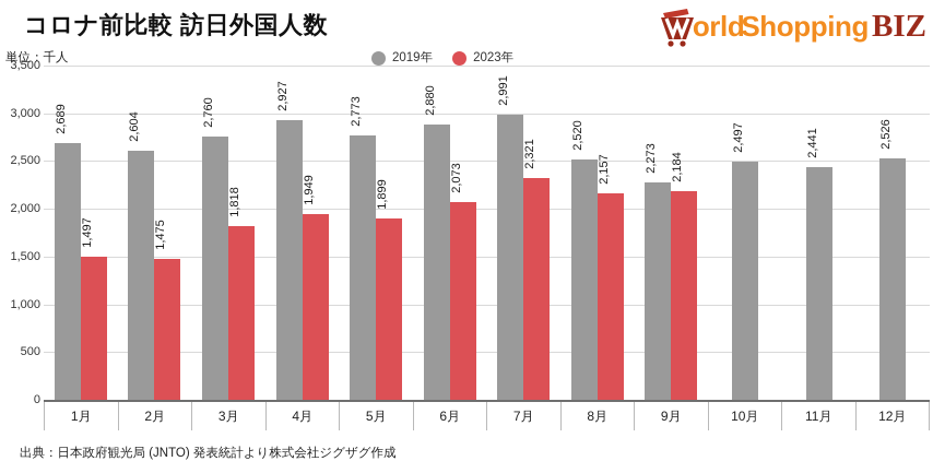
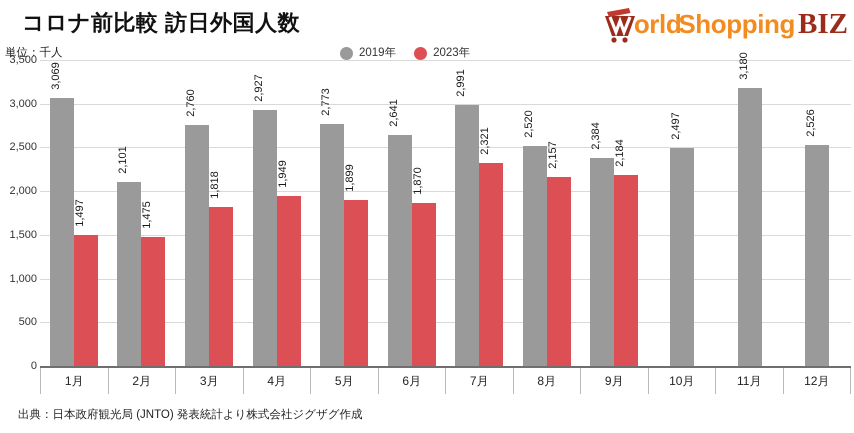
2019年/1月: 2,689 -> 3,069
2019年/2月: 2,604 -> 2,101
2019年/6月: 2,880 -> 2,641
2023年/6月: 2,073 -> 1,870
2019年/9月: 2,273 -> 2,384
2019年/11月: 2,441 -> 3,180
